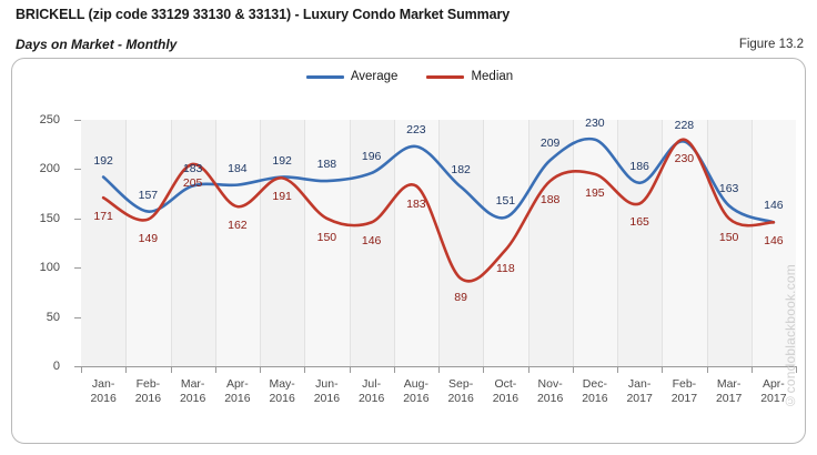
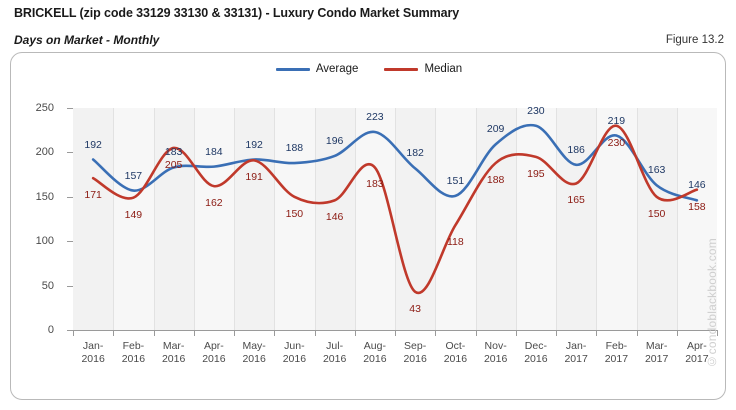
Median/Sep-2016: 89 -> 43
Average/Feb-2017: 228 -> 219
Median/Apr-2017: 146 -> 158
